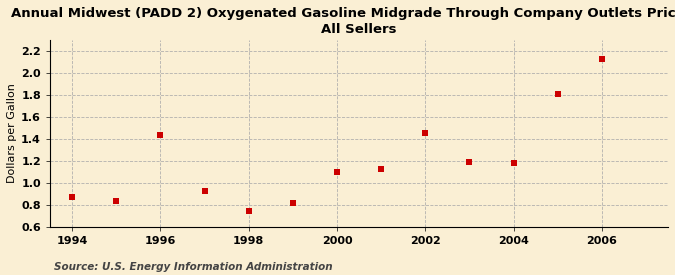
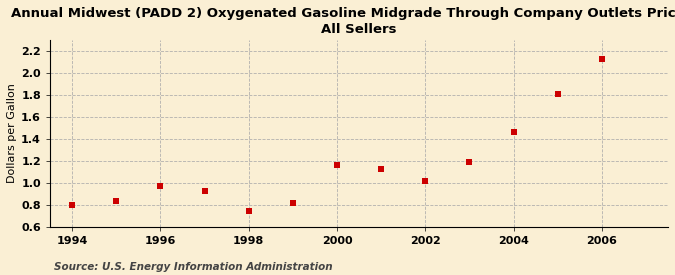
1994: 0.87 -> 0.80
1996: 1.44 -> 0.97
2000: 1.10 -> 1.16
2002: 1.45 -> 1.02
2004: 1.18 -> 1.46
